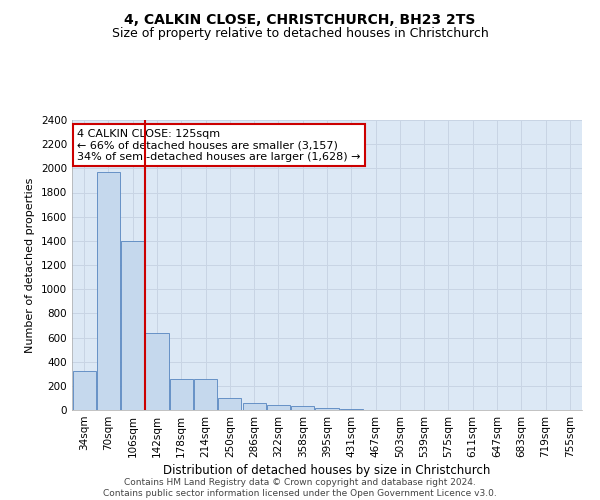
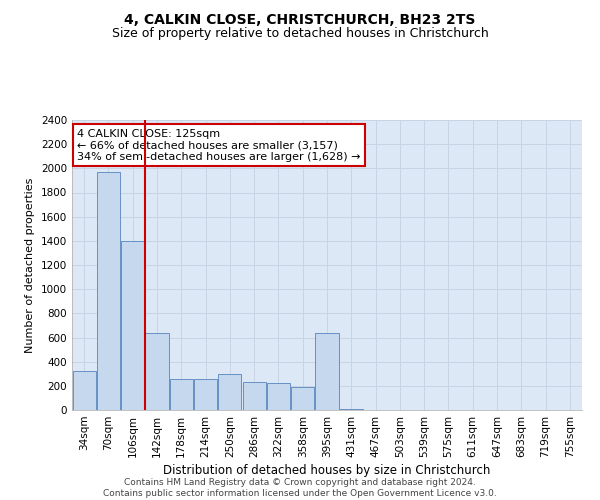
250sqm: 100 -> 300
286sqm: 60 -> 230
322sqm: 40 -> 220
358sqm: 30 -> 190
395sqm: 20 -> 640
